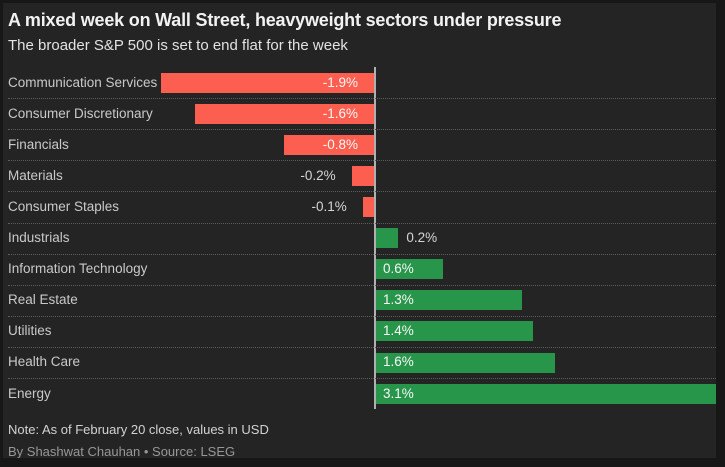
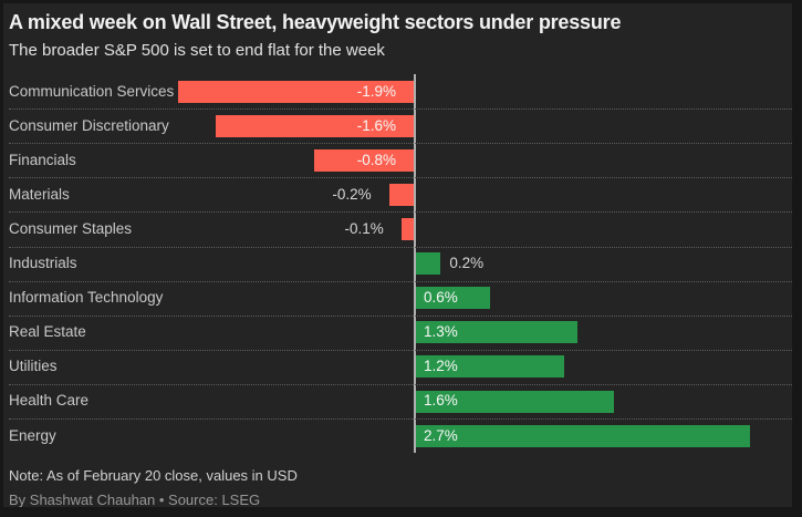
Utilities: 1.4% -> 1.2%
Energy: 3.1% -> 2.7%
